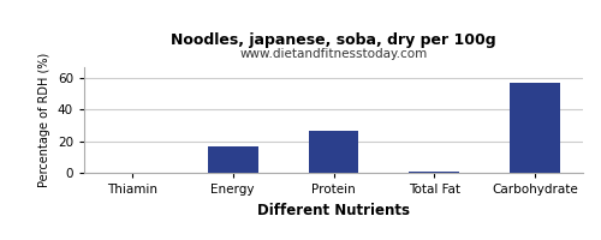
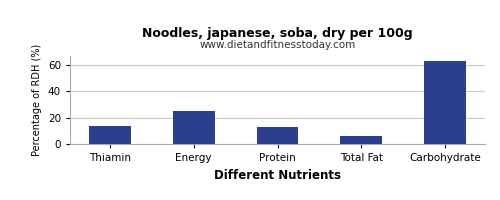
Thiamin: 0 -> 14
Energy: 17 -> 25
Protein: 26 -> 13
Total Fat: 1 -> 6
Carbohydrate: 57 -> 63
